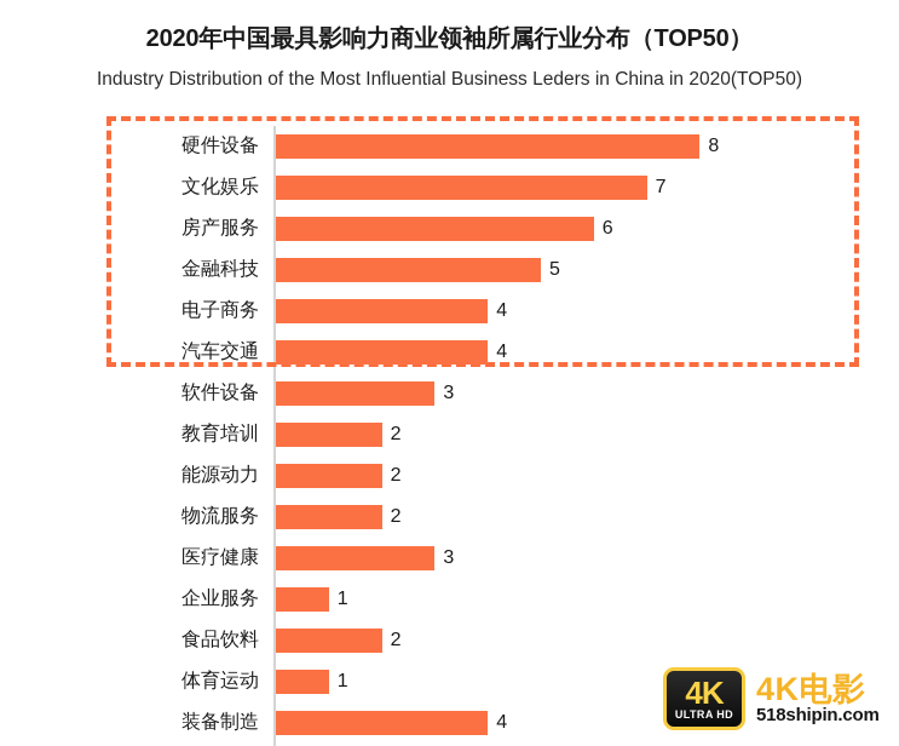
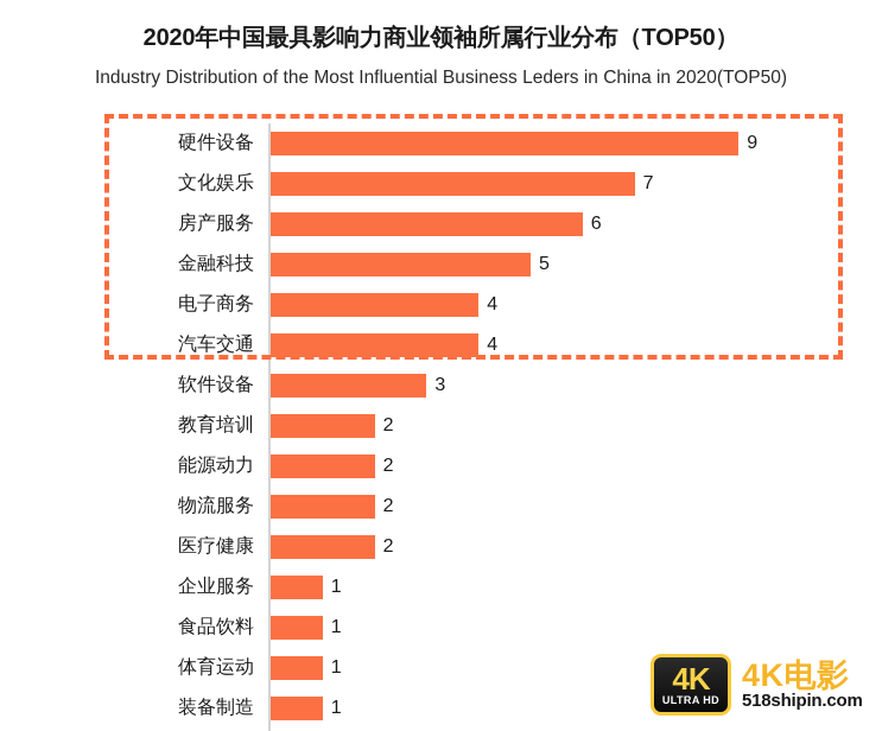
硬件设备: 8 -> 9
医疗健康: 3 -> 2
食品饮料: 2 -> 1
装备制造: 4 -> 1
